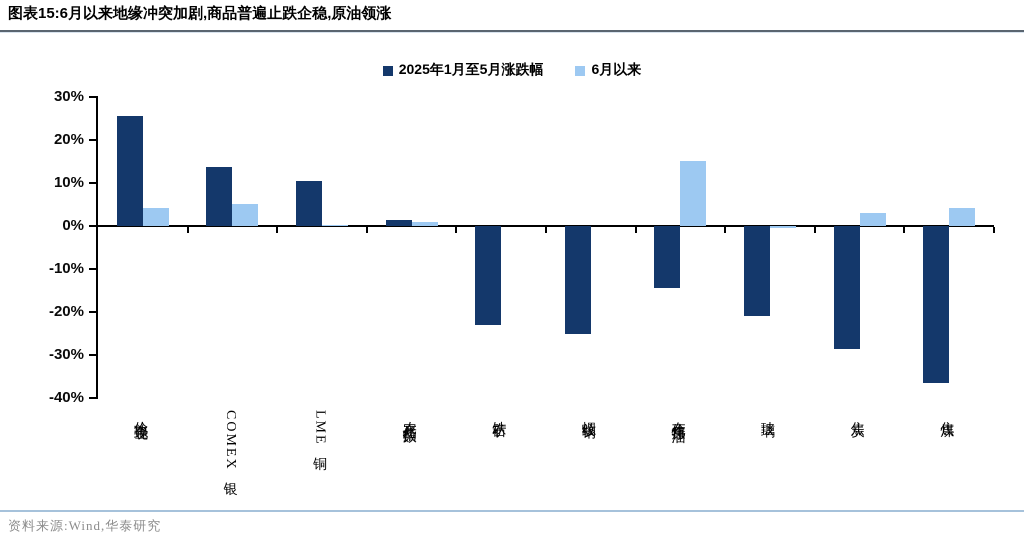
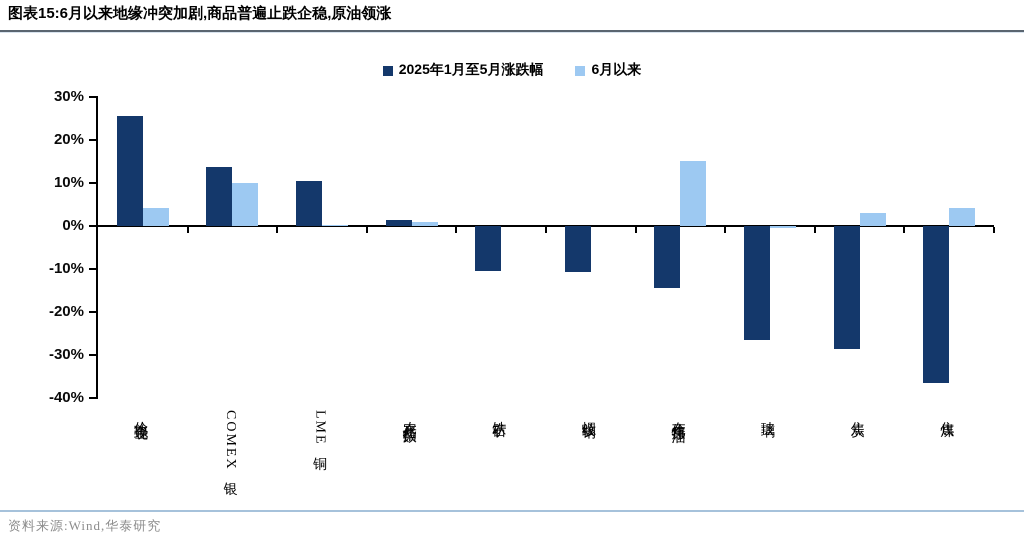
6月以来/COMEX银: 5% -> 10%
2025年1月至5月涨跌幅/铁矿石: -23% -> -10%
2025年1月至5月涨跌幅/螺纹钢: -25% -> -11%
2025年1月至5月涨跌幅/玻璃: -21% -> -26%
